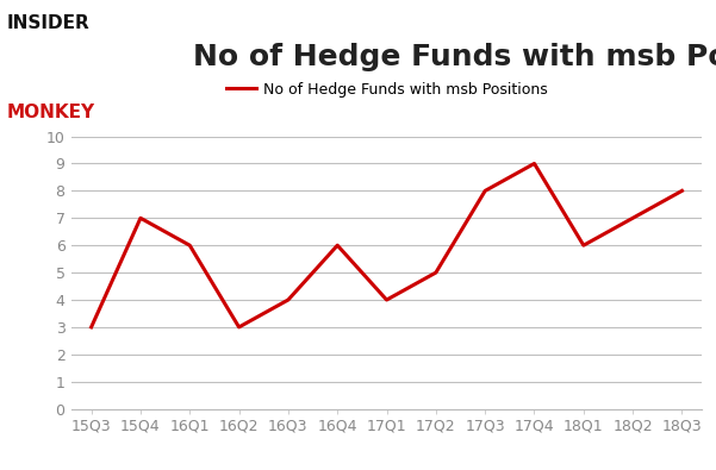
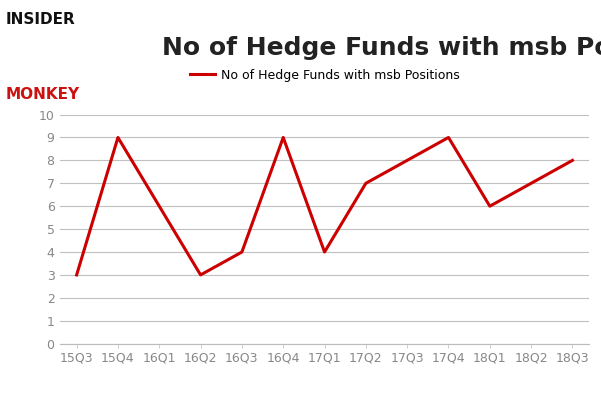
15Q4: 7 -> 9
16Q4: 6 -> 9
17Q2: 5 -> 7
